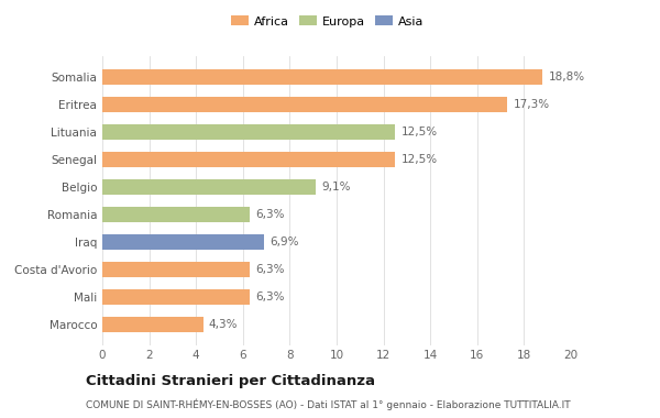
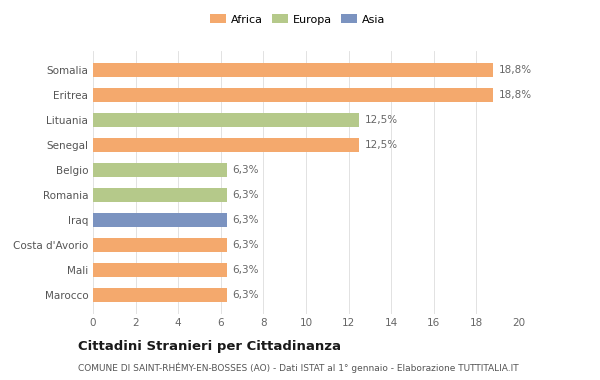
Eritrea: 17,3% -> 18,8%
Belgio: 9,1% -> 6,3%
Iraq: 6,9% -> 6,3%
Marocco: 4,3% -> 6,3%
